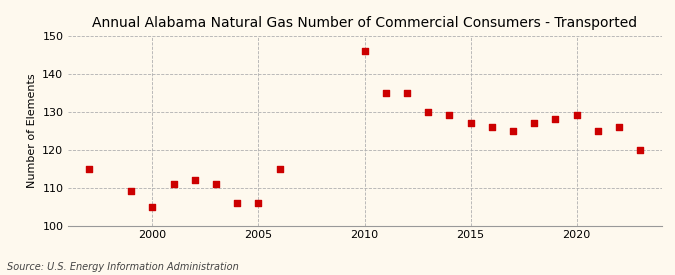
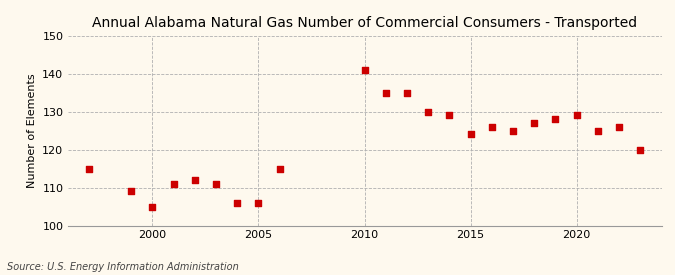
2010: 146 -> 141
2015: 127 -> 124
